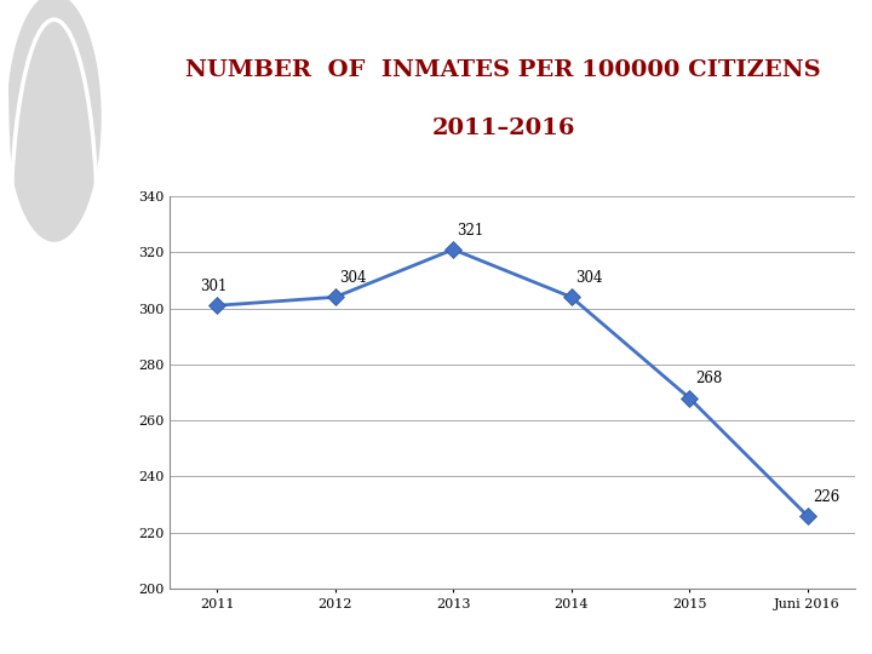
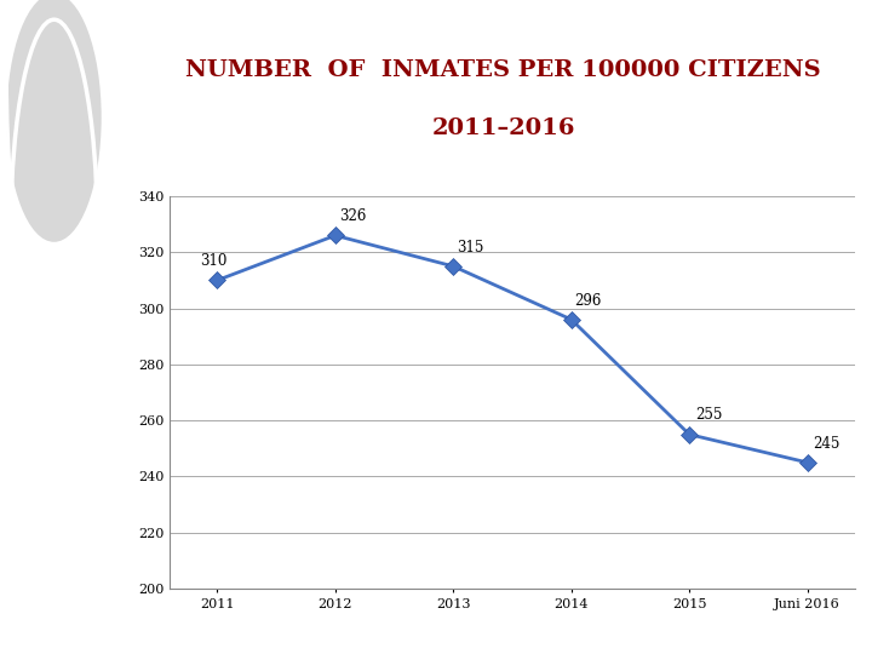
2011: 301 -> 310
2012: 304 -> 326
2013: 321 -> 315
2014: 304 -> 296
2015: 268 -> 255
Juni 2016: 226 -> 245
